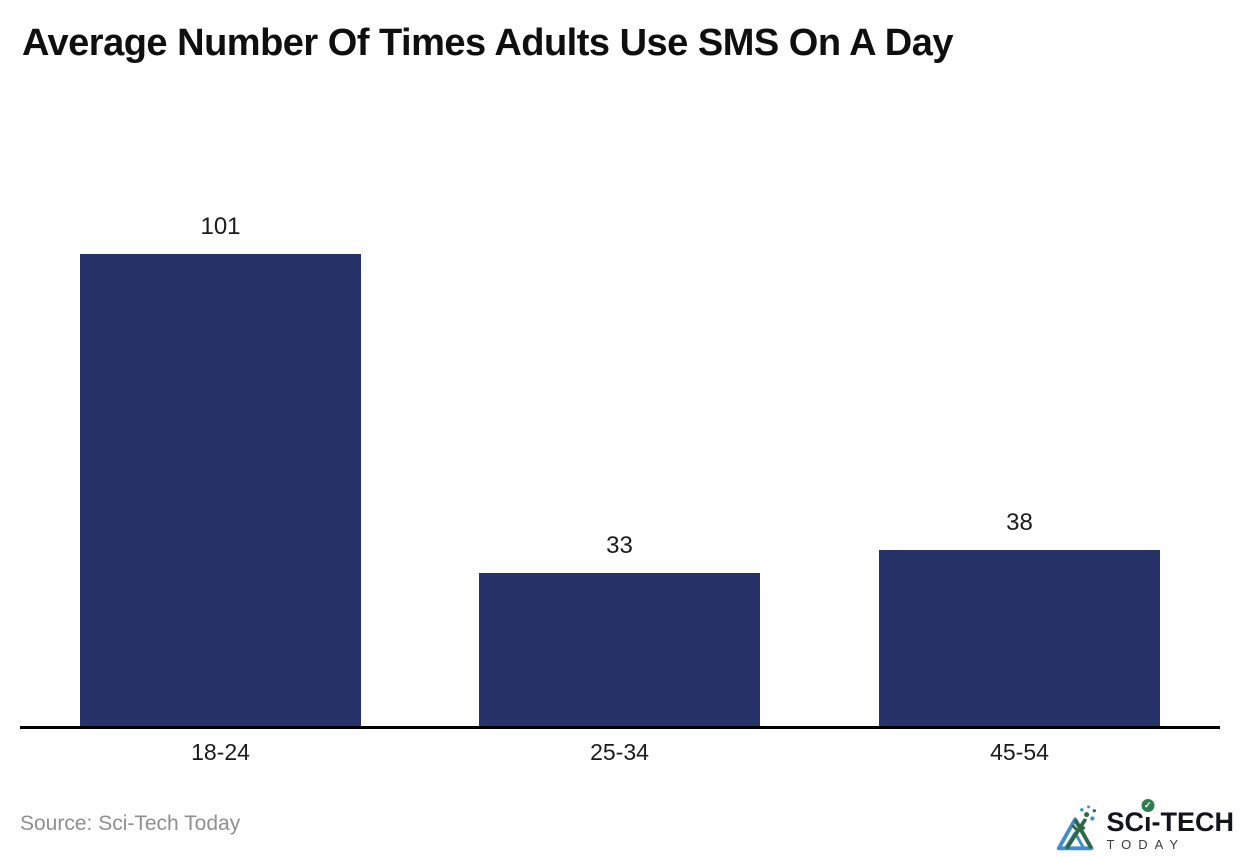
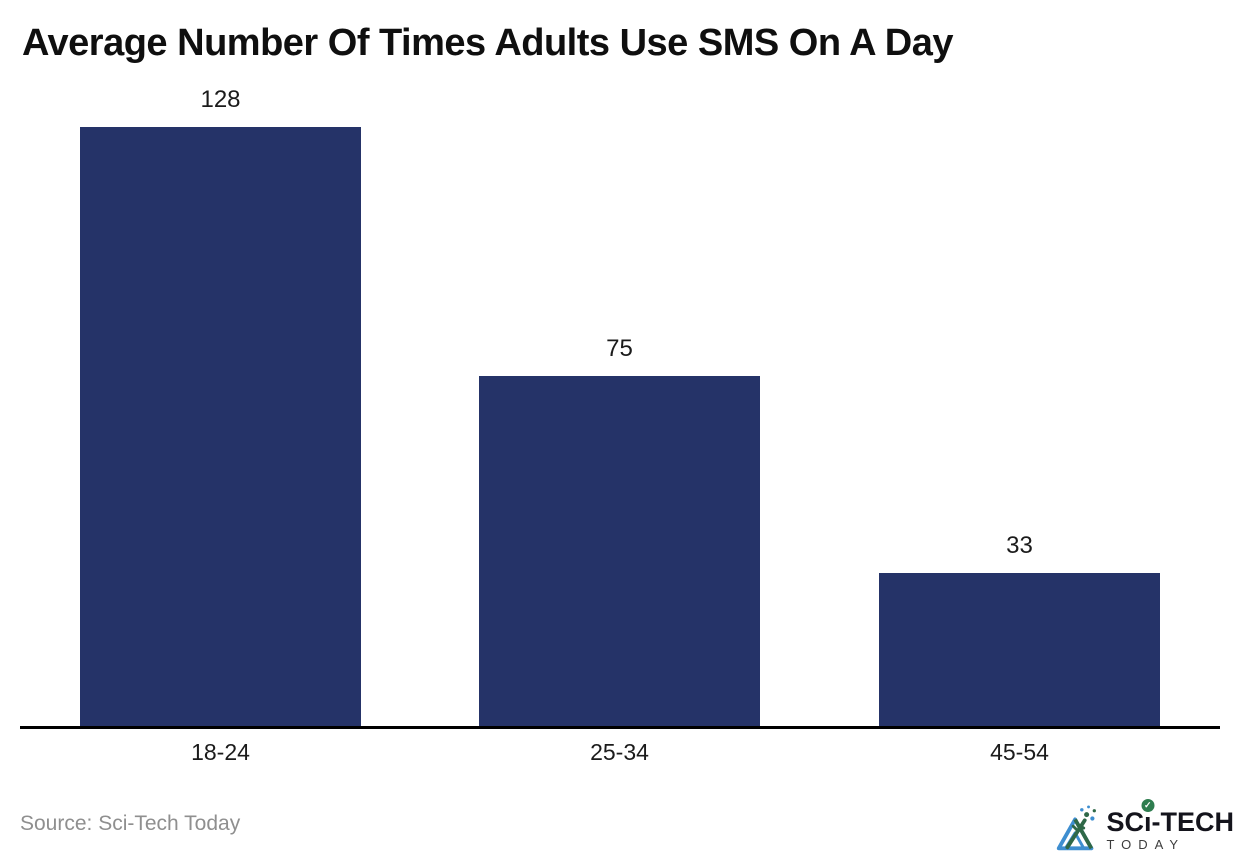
18-24: 101 -> 128
25-34: 33 -> 75
45-54: 38 -> 33
